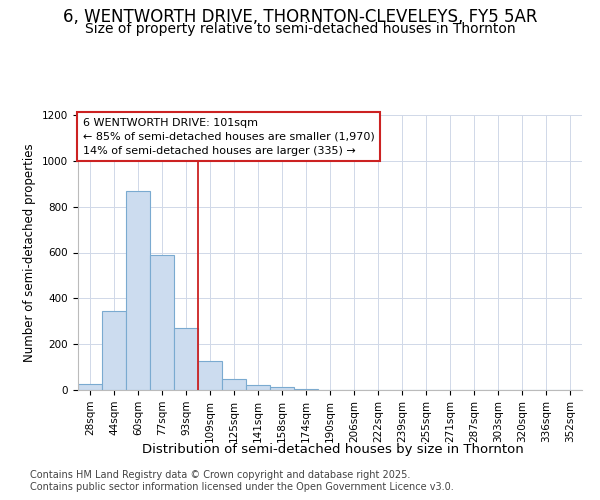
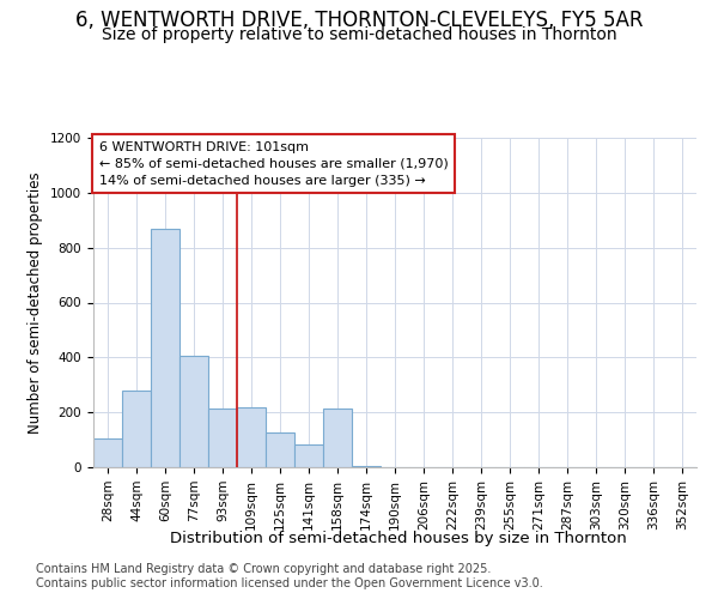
28sqm: 25 -> 105
44sqm: 345 -> 280
77sqm: 590 -> 405
93sqm: 270 -> 215
109sqm: 125 -> 220
125sqm: 50 -> 125
141sqm: 20 -> 85
158sqm: 12 -> 215
